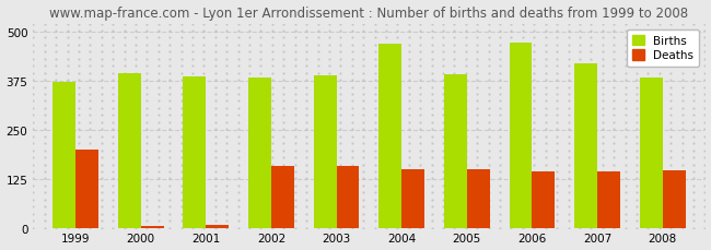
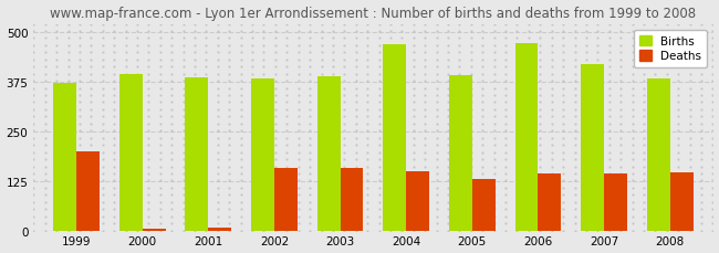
Deaths/2005: 148 -> 130
